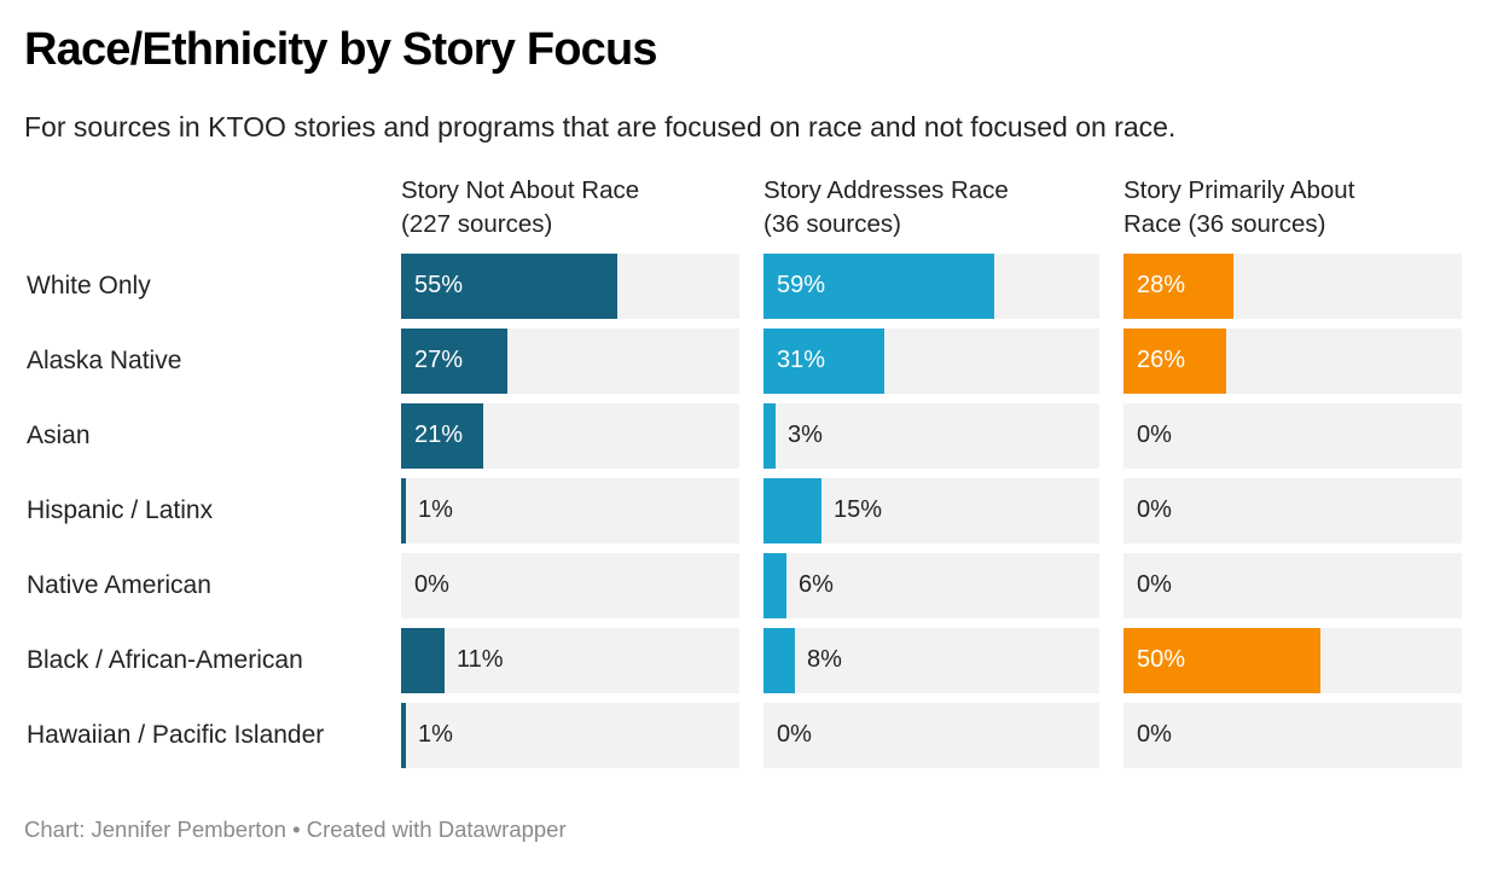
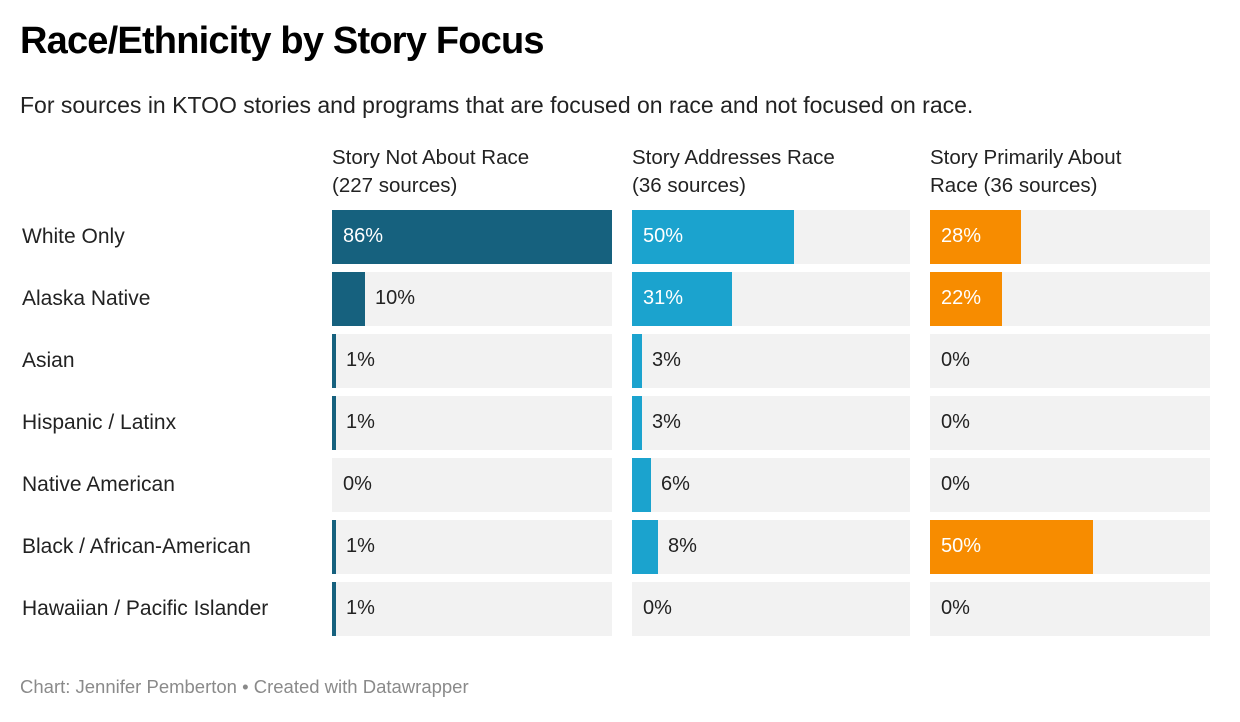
Story Not About Race (227 sources)/White Only: 55% -> 86%
Story Addresses Race (36 sources)/White Only: 59% -> 50%
Story Not About Race (227 sources)/Alaska Native: 27% -> 10%
Story Primarily About Race (36 sources)/Alaska Native: 26% -> 22%
Story Not About Race (227 sources)/Asian: 21% -> 1%
Story Addresses Race (36 sources)/Hispanic / Latinx: 15% -> 3%
Story Not About Race (227 sources)/Black / African-American: 11% -> 1%
